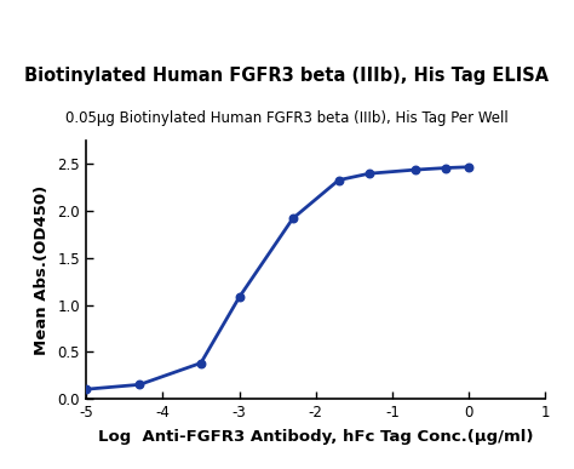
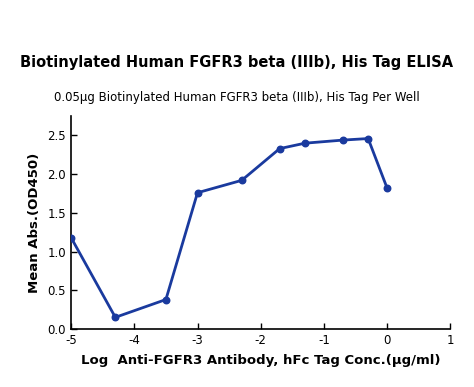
-5: 0.10 -> 1.18
-3: 1.08 -> 1.76
0: 2.47 -> 1.82
